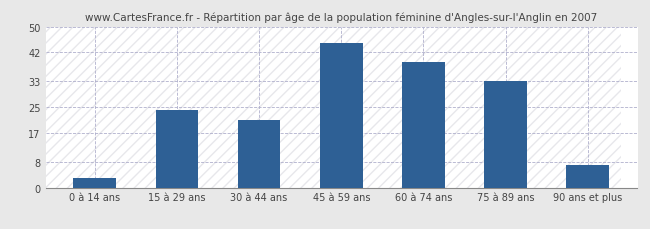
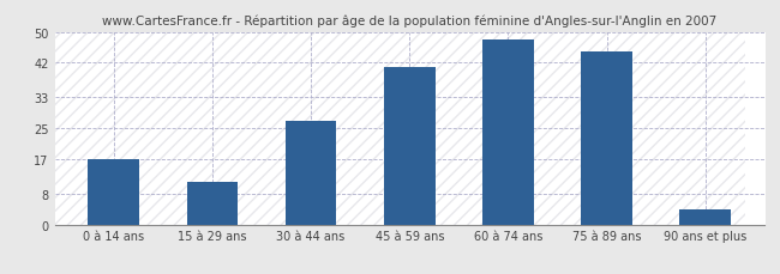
0 à 14 ans: 3 -> 17
15 à 29 ans: 24 -> 11
30 à 44 ans: 21 -> 27
45 à 59 ans: 45 -> 41
60 à 74 ans: 39 -> 48
75 à 89 ans: 33 -> 45
90 ans et plus: 7 -> 4
